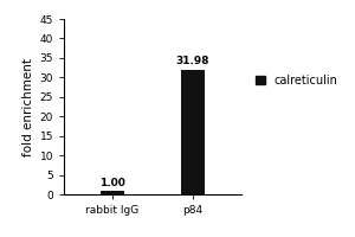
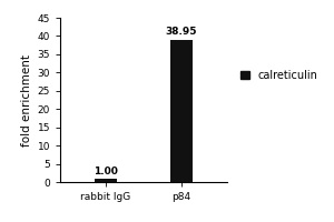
p84: 31.98 -> 38.95
